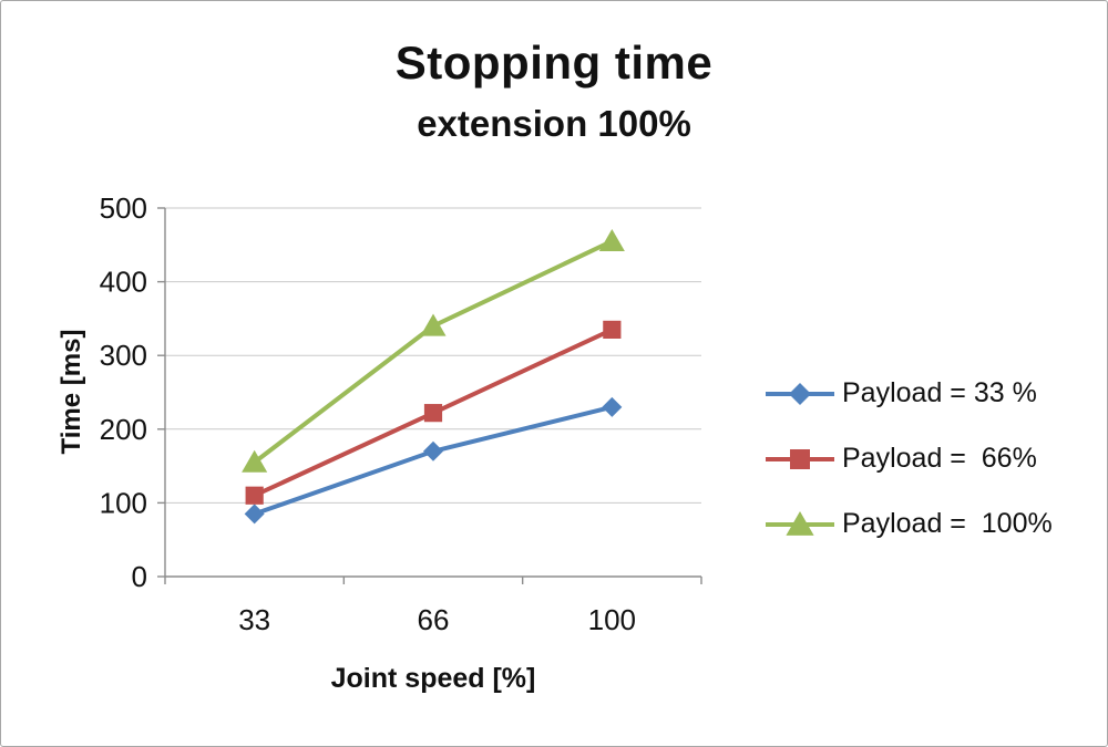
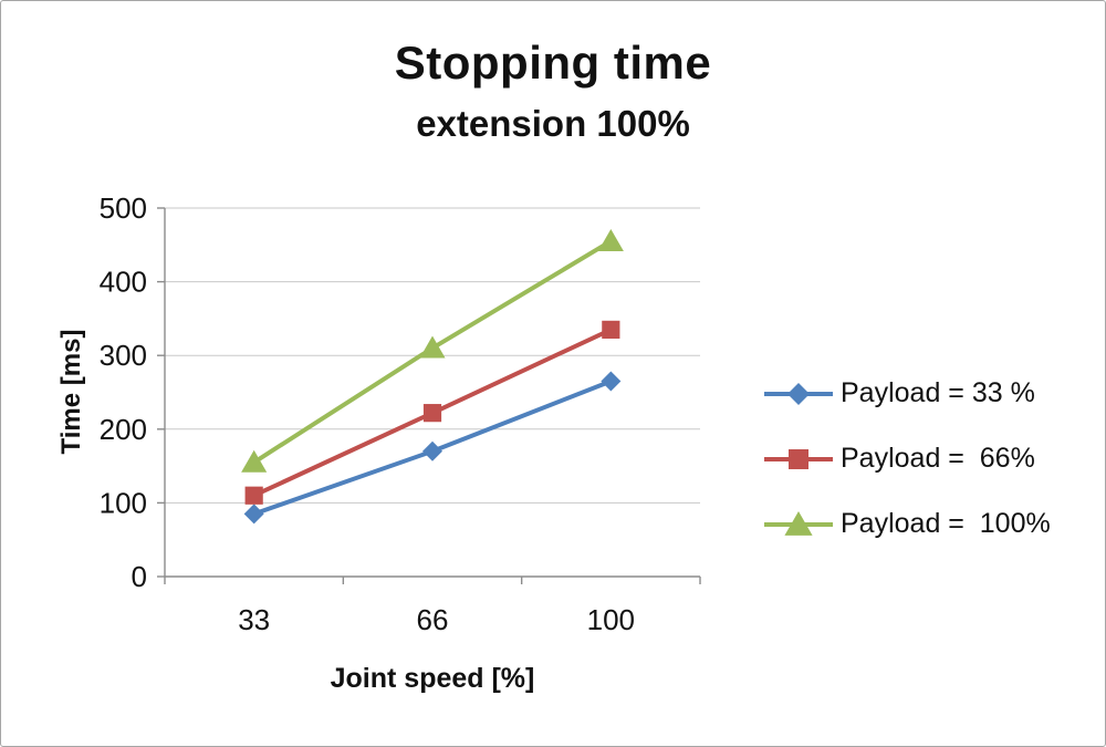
Payload = 100%/66: 340 -> 310
Payload = 33 %/100: 230 -> 260
